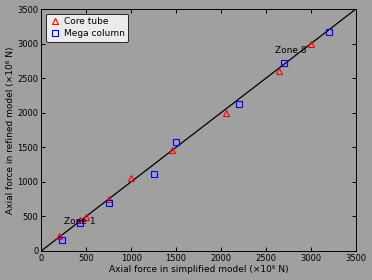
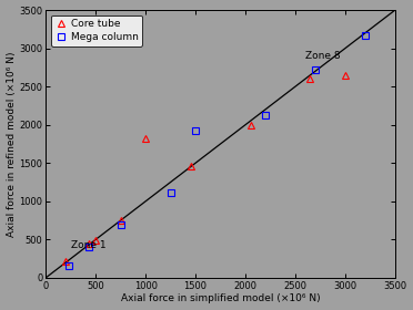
Core tube/1000: 1060 -> 1820
Mega column/1500: 1570 -> 1920
Core tube/3000: 3000 -> 2640
